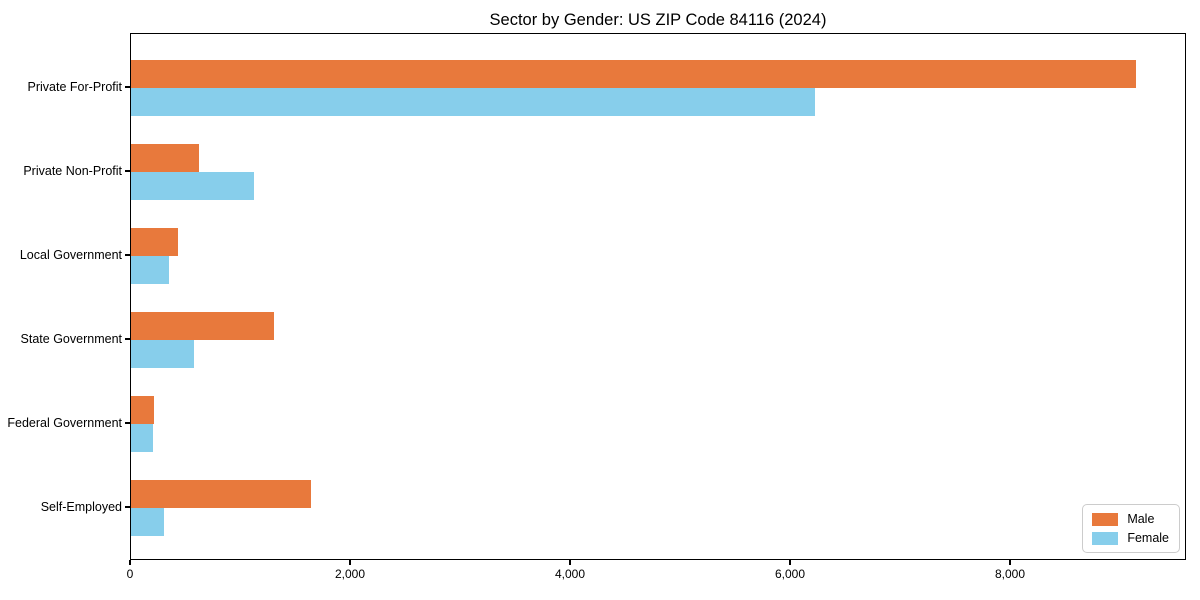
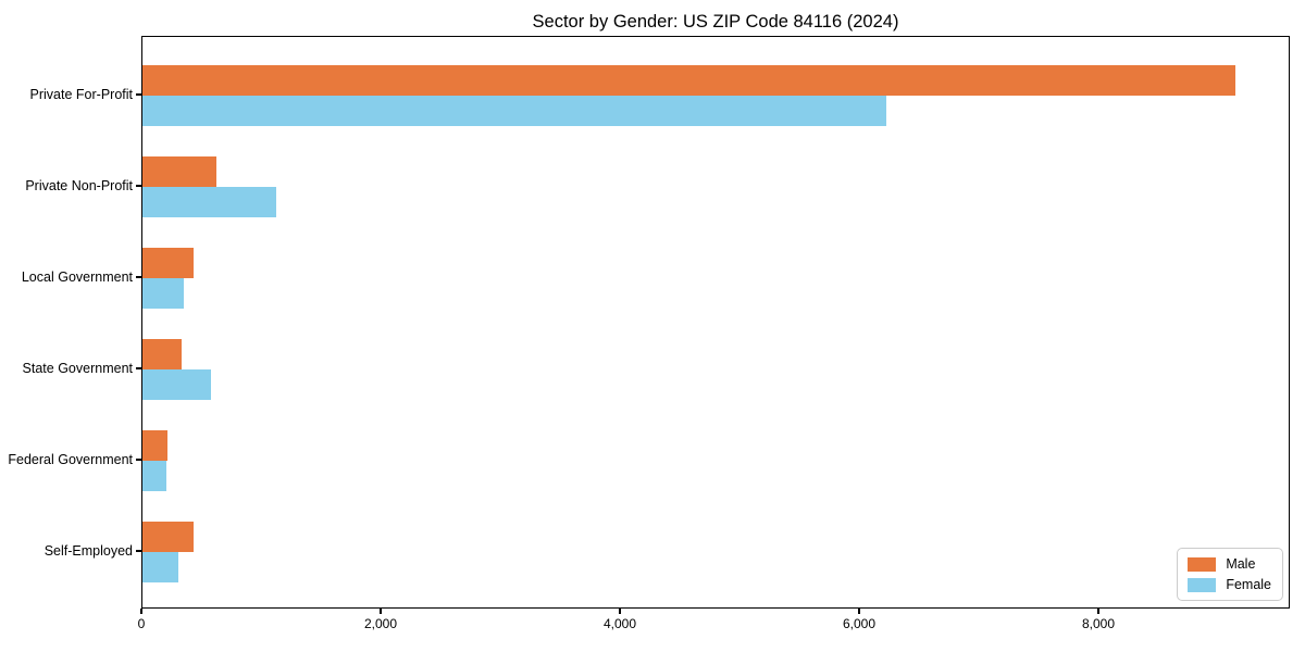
Male/State Government: 1300 -> 330
Male/Self-Employed: 1640 -> 430
